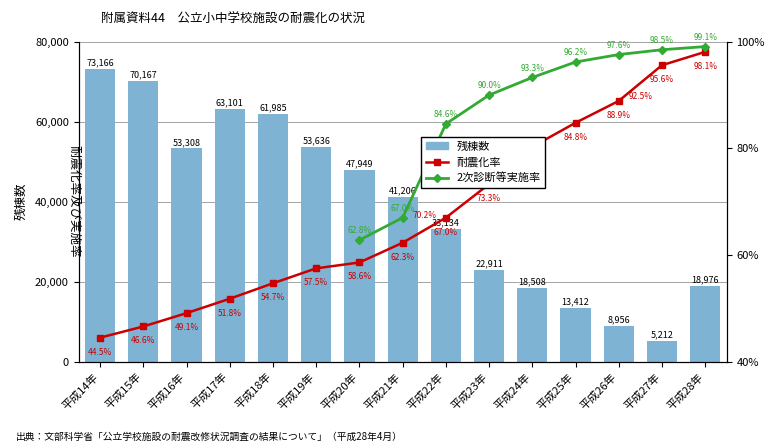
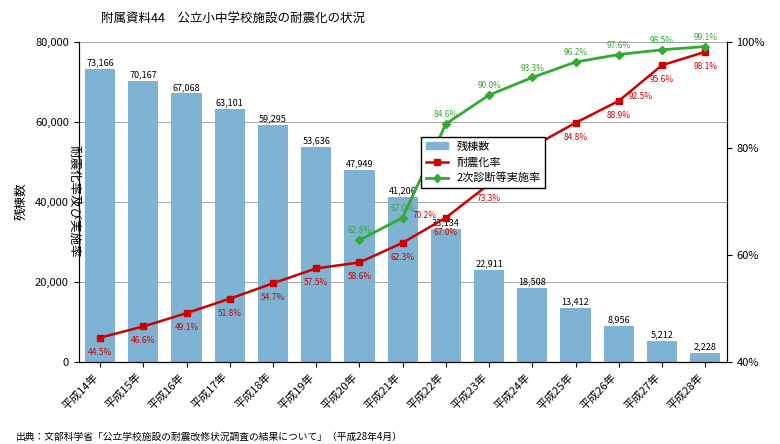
残棟数/平成16年: 53,308 -> 67,068
残棟数/平成18年: 61,985 -> 59,295
残棟数/平成28年: 18,976 -> 2,228
